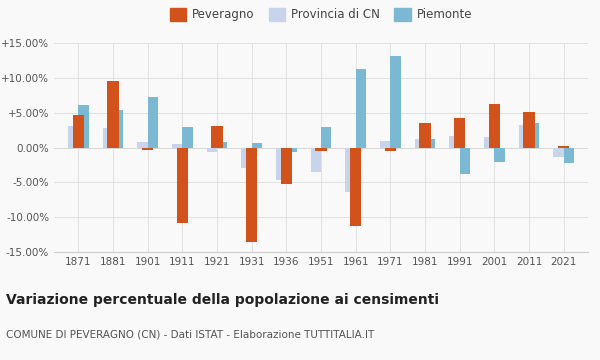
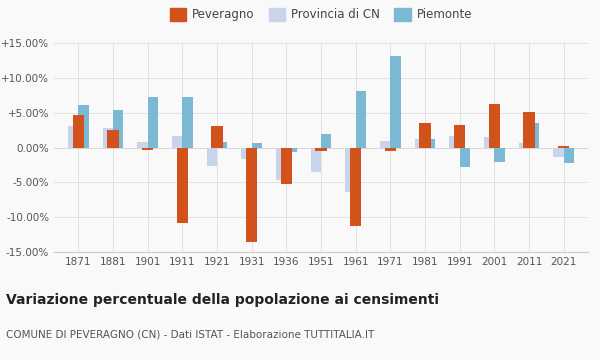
Peveragno/1881: 9.5% -> 2.6%
Provincia di CN/1911: 0.5% -> 1.6%
Piemonte/1911: 2.9% -> 7.2%
Provincia di CN/1921: -0.7% -> -2.6%
Provincia di CN/1931: -3.0% -> -1.6%
Piemonte/1951: 3.0% -> 2.0%
Piemonte/1961: 11.3% -> 8.2%
Peveragno/1991: 4.3% -> 3.2%
Piemonte/1991: -3.8% -> -2.8%
Provincia di CN/2011: 3.3% -> 0.6%
